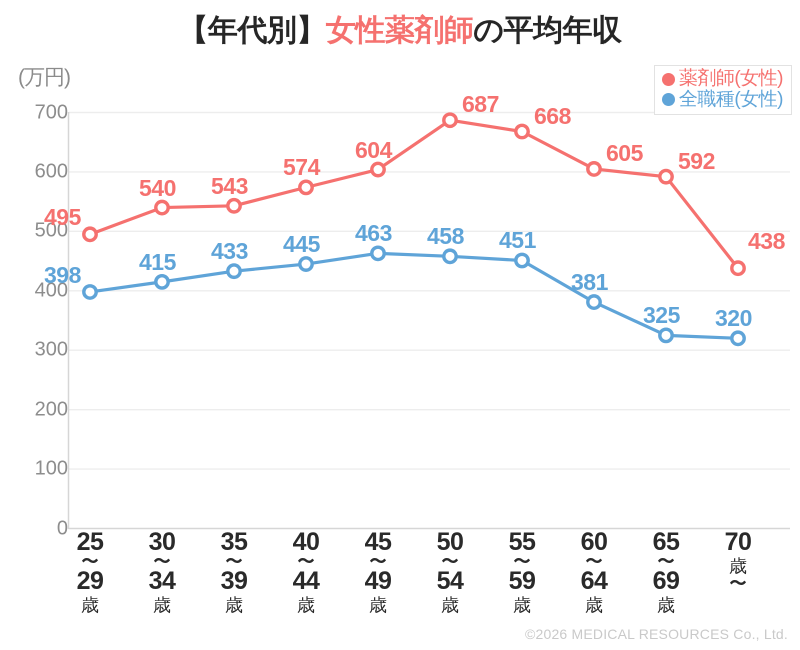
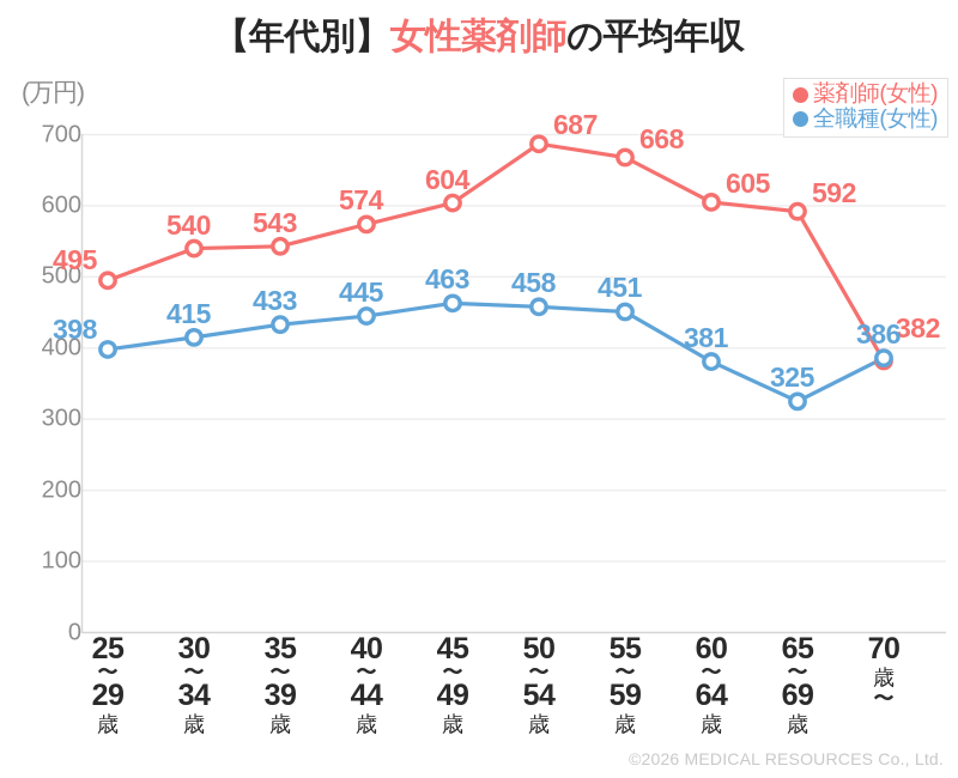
薬剤師(女性)/70歳〜: 438 -> 382
全職種(女性)/70歳〜: 320 -> 386
